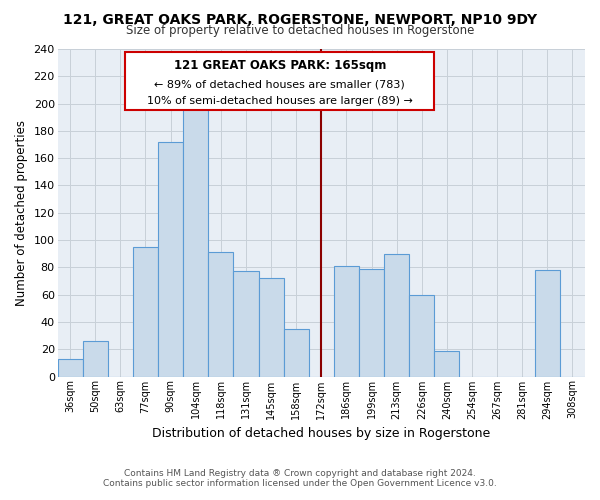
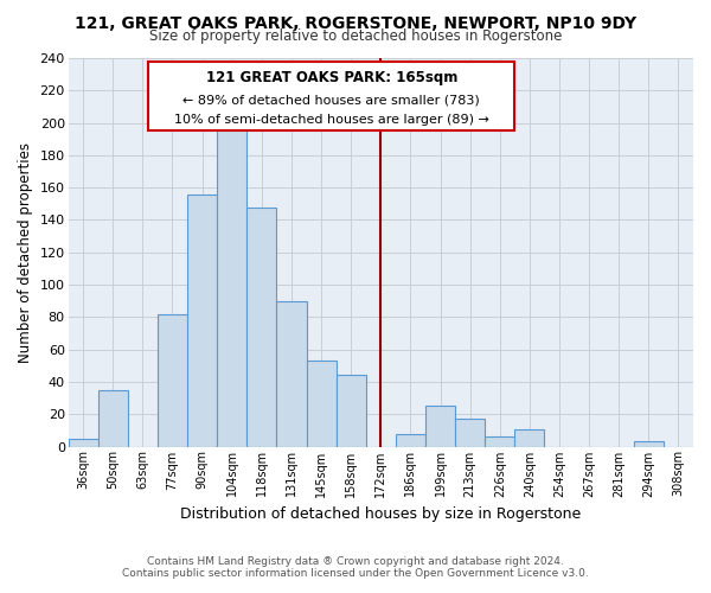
36sqm: 13 -> 5
50sqm: 26 -> 35
77sqm: 95 -> 82
90sqm: 172 -> 156
118sqm: 91 -> 148
131sqm: 77 -> 90
145sqm: 72 -> 53
158sqm: 35 -> 44
186sqm: 81 -> 8
199sqm: 79 -> 25
213sqm: 90 -> 17
226sqm: 60 -> 6
240sqm: 19 -> 11
294sqm: 78 -> 3
